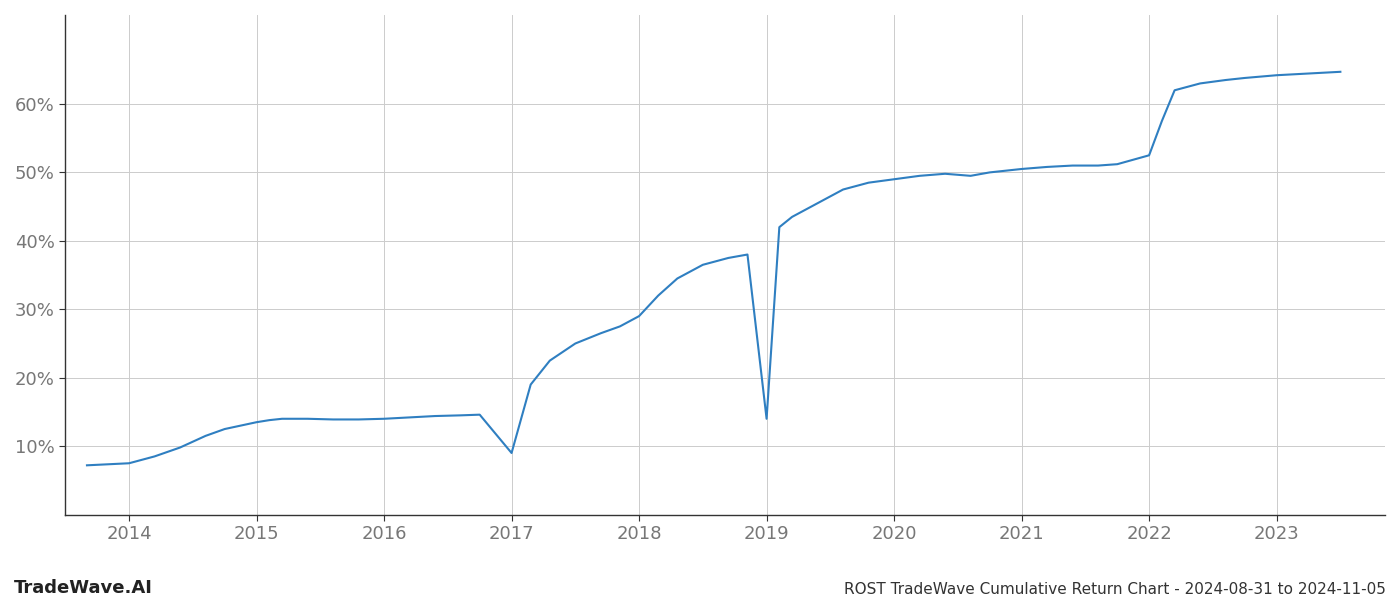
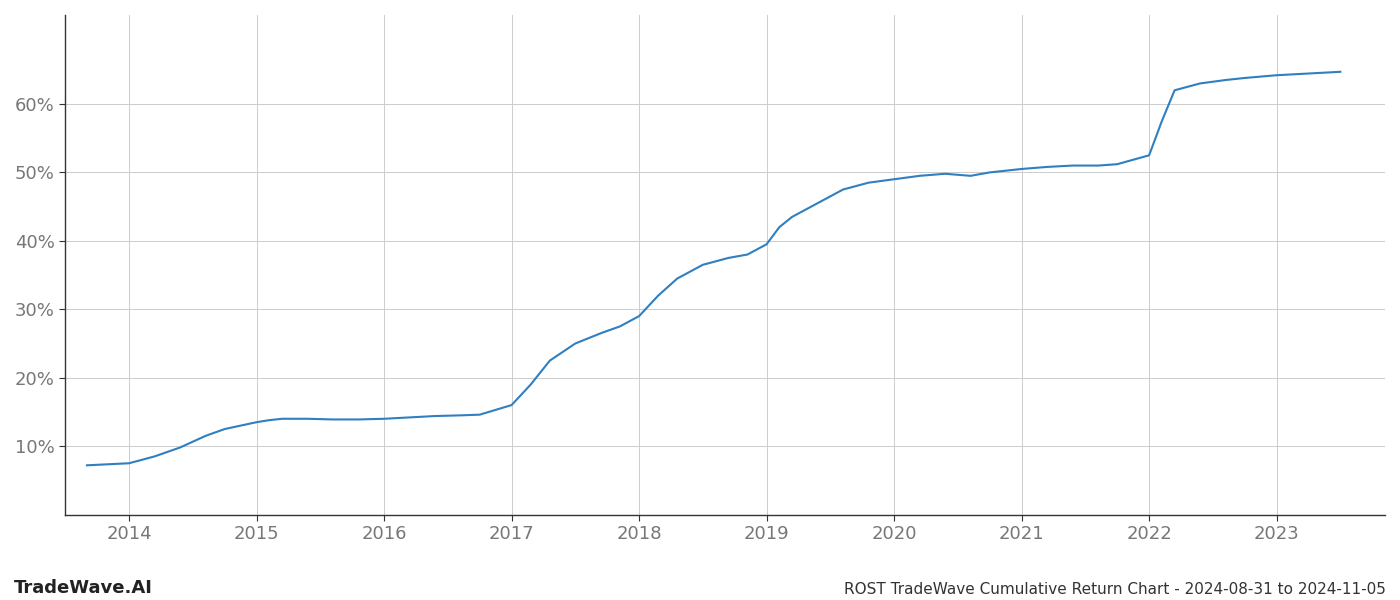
2017: 9.0% -> 16.0%
2019: 14.0% -> 39.5%
